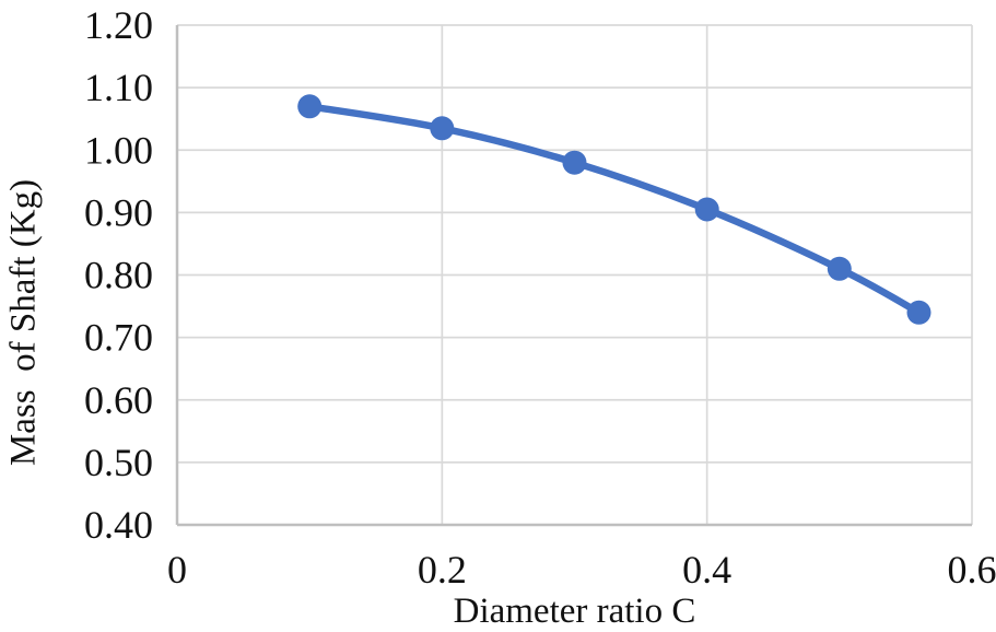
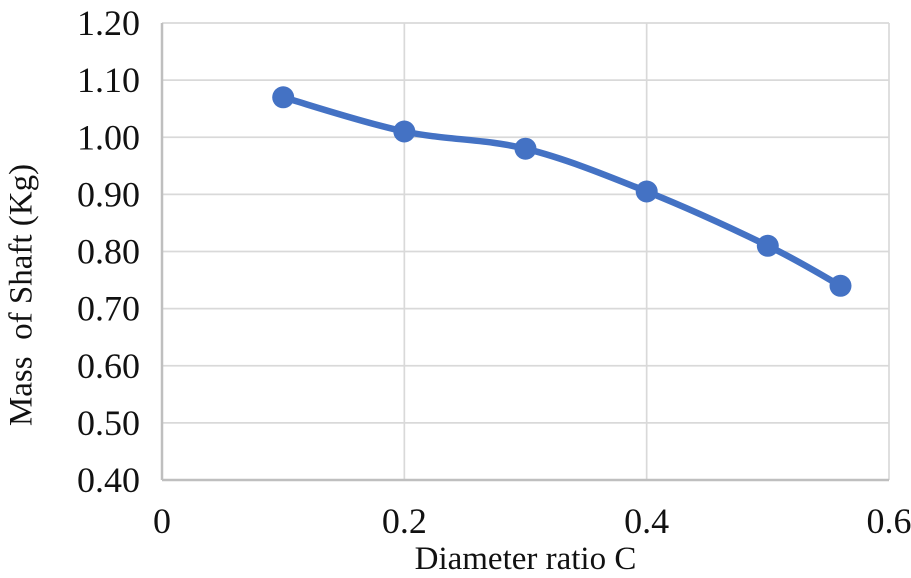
0.2: 1.03 -> 1.01
